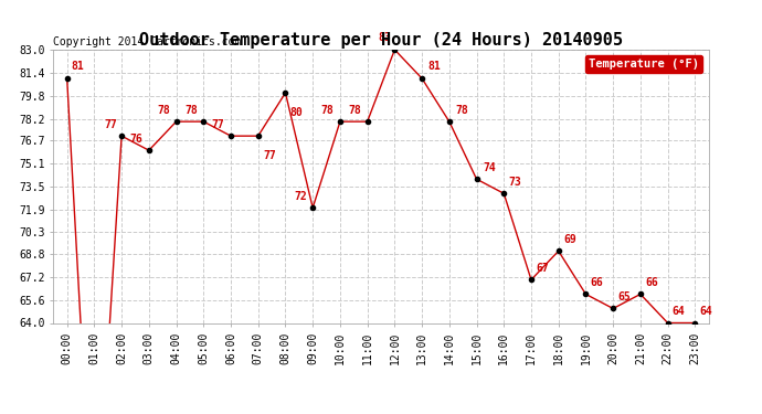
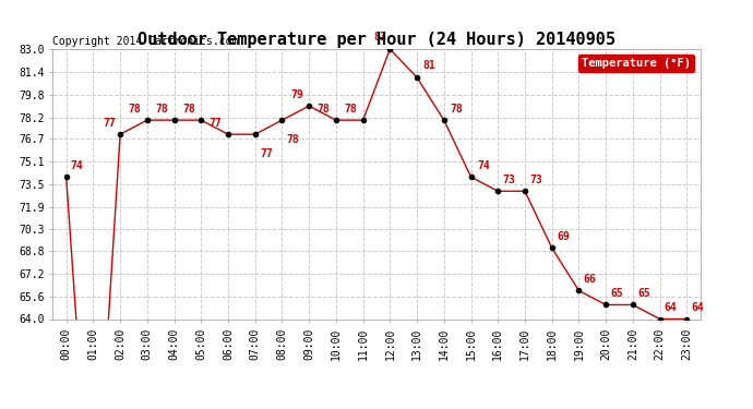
00:00: 81 -> 74
03:00: 76 -> 78
08:00: 80 -> 78
09:00: 72 -> 79
17:00: 67 -> 73
21:00: 66 -> 65
